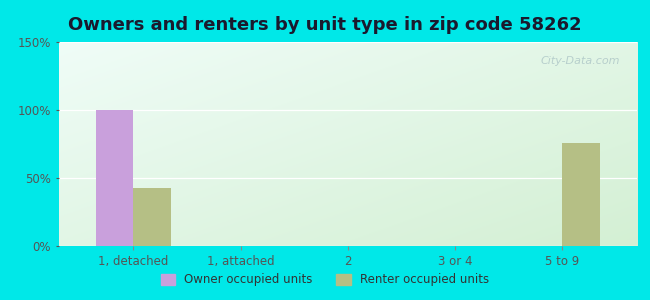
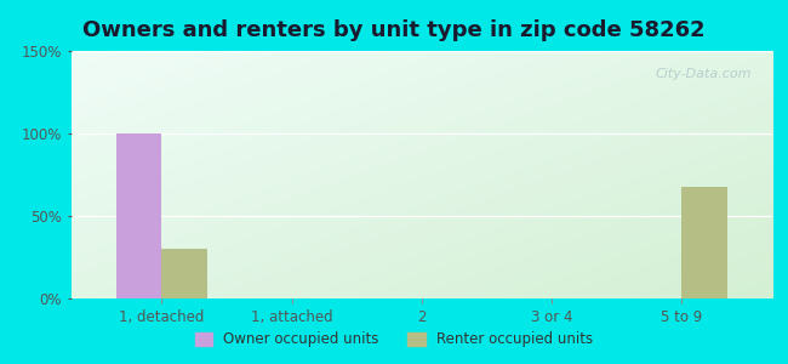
Renter occupied units/1, detached: 43% -> 30%
Renter occupied units/5 to 9: 76% -> 68%
